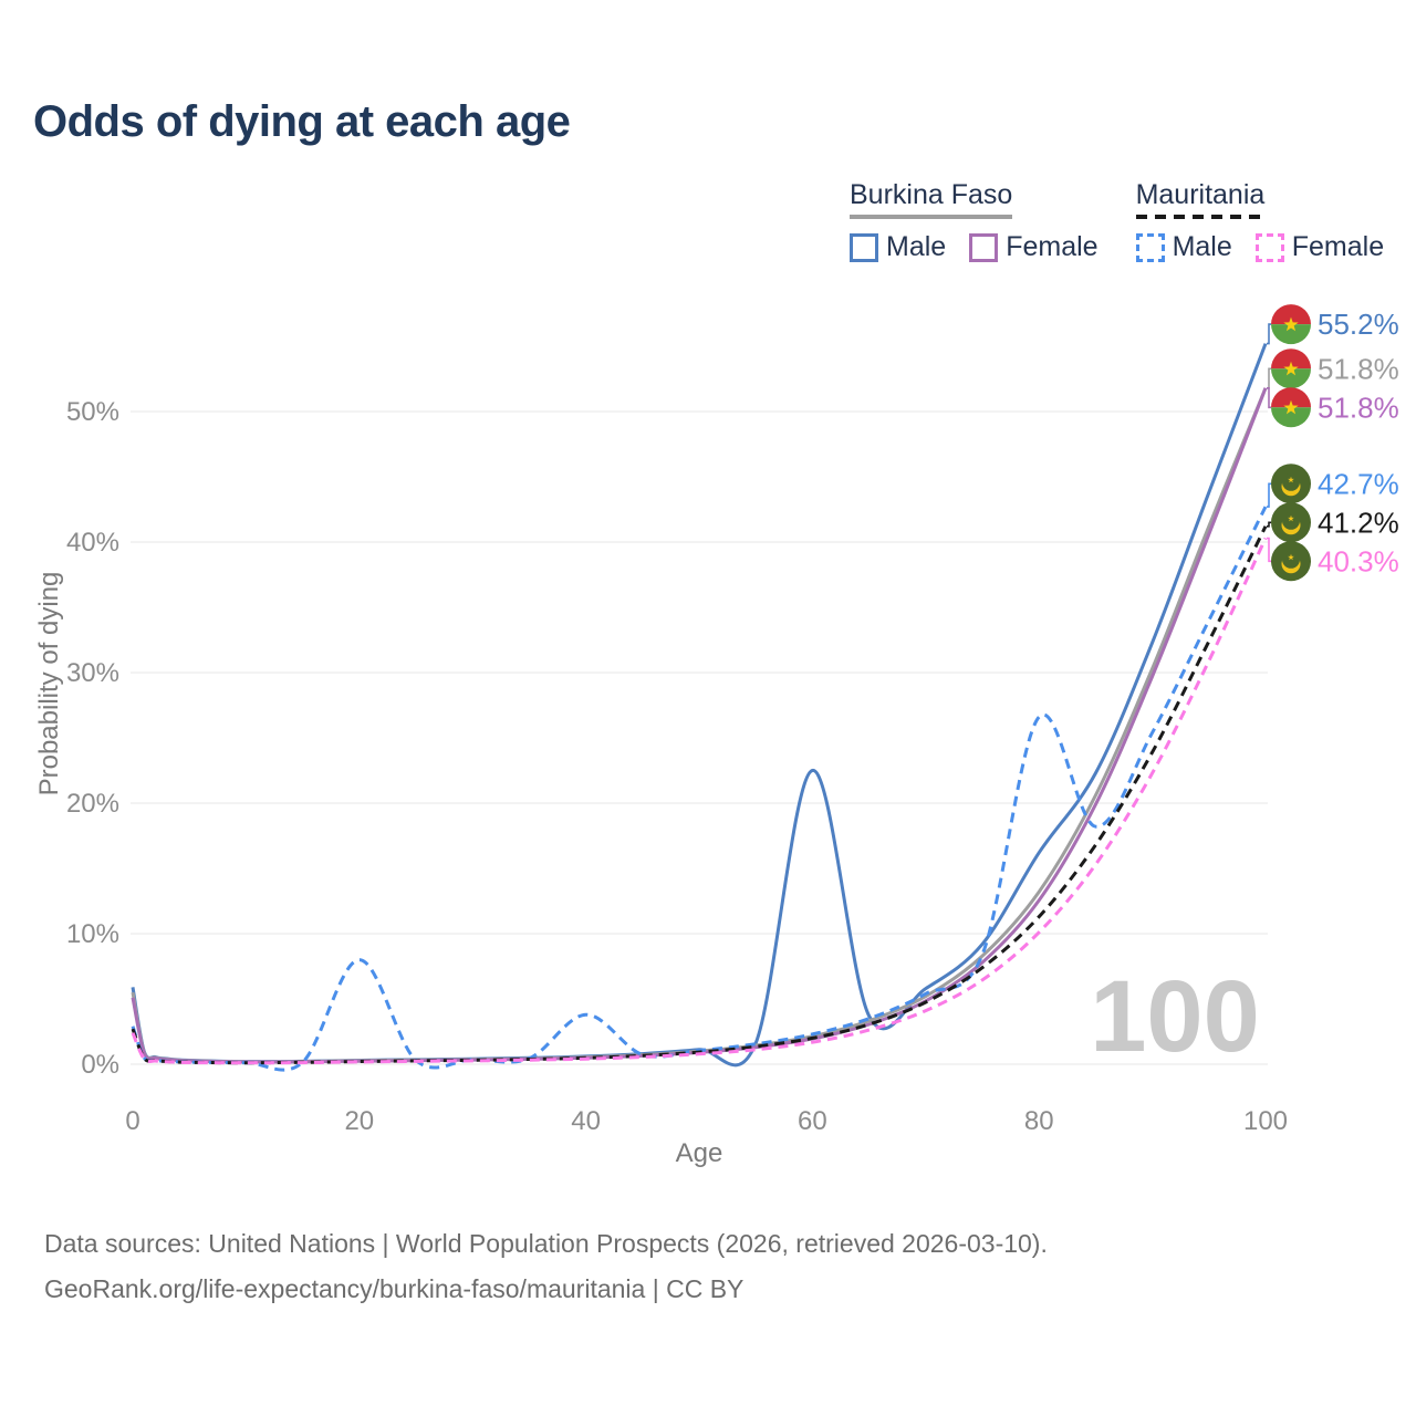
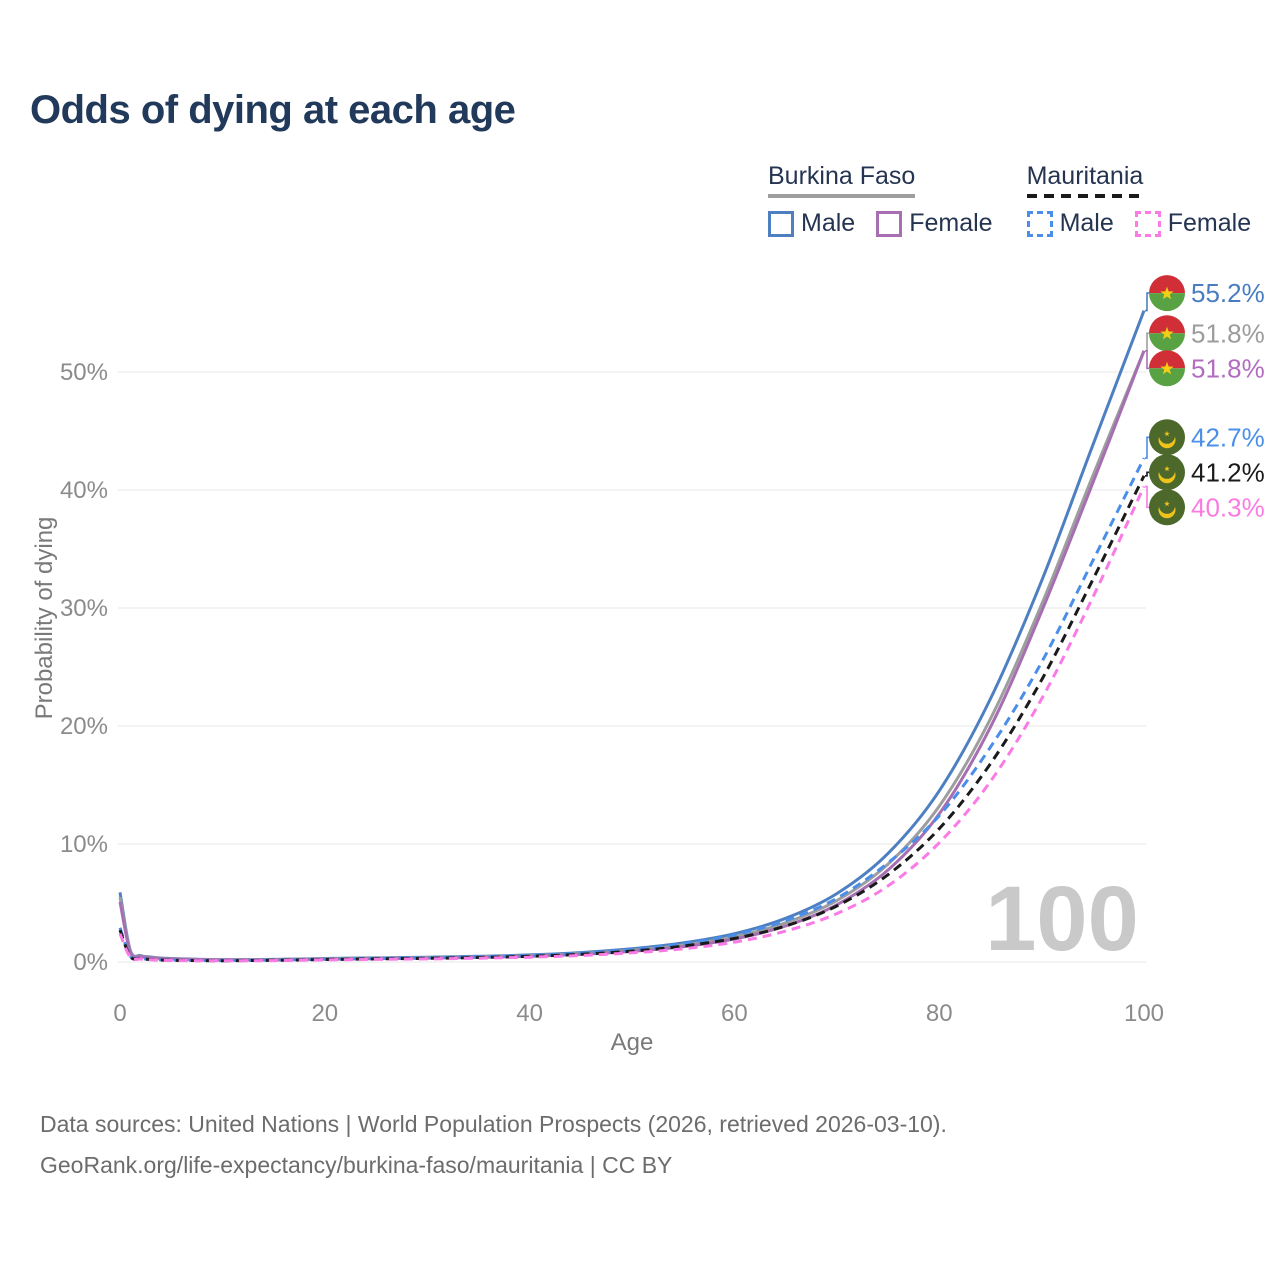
Mauritania Male/20: 8.0% -> 0.2%
Mauritania Male/40: 3.8% -> 0.6%
Burkina Faso Male/60: 22.5% -> 2.4%
Burkina Faso Male/80: 16.2% -> 14.5%
Mauritania Male/80: 26.6% -> 12.4%
